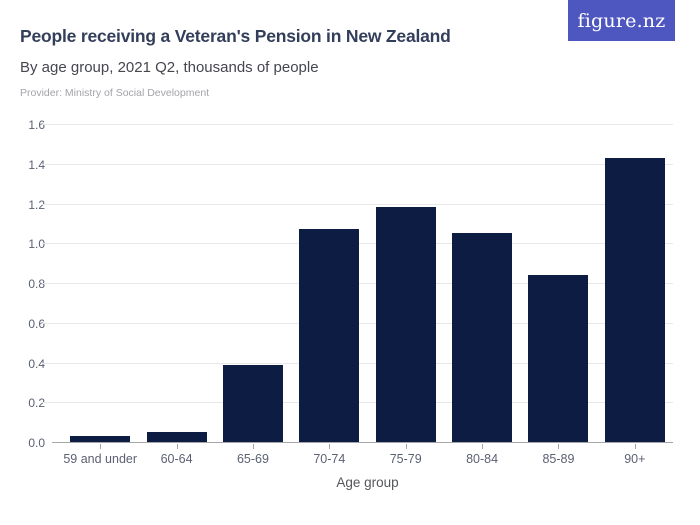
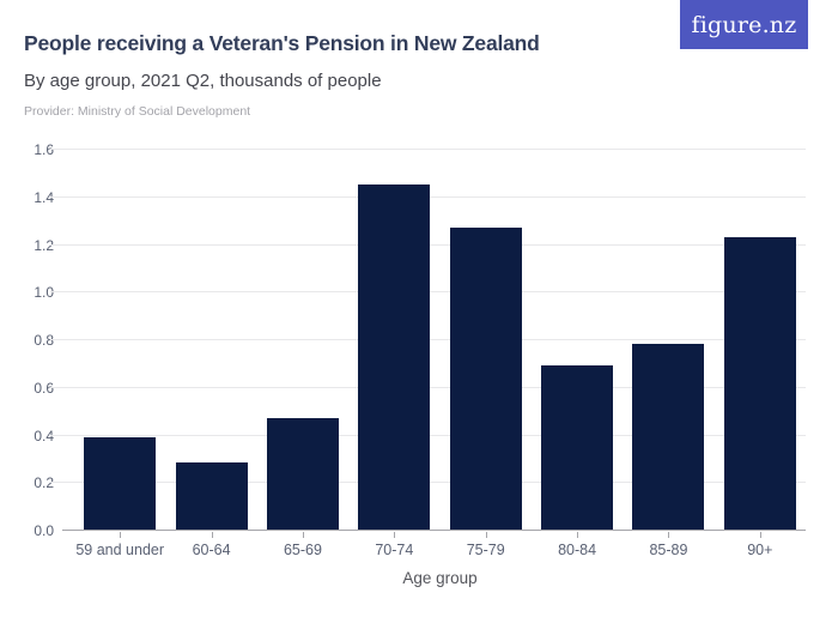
59 and under: 0.03 -> 0.39
60-64: 0.05 -> 0.28
65-69: 0.39 -> 0.47
70-74: 1.07 -> 1.45
75-79: 1.18 -> 1.27
80-84: 1.05 -> 0.69
85-89: 0.84 -> 0.78
90+: 1.43 -> 1.23
